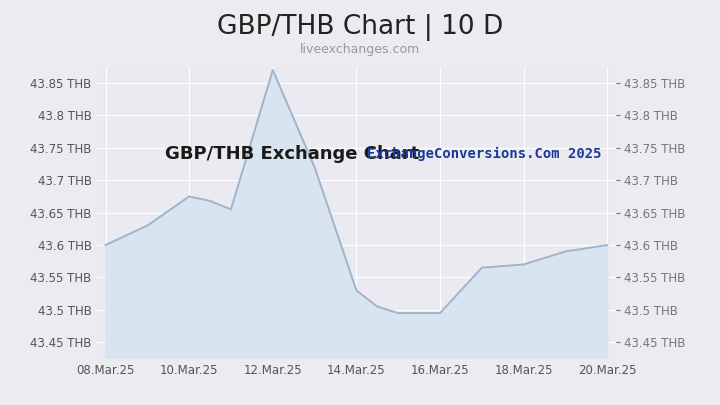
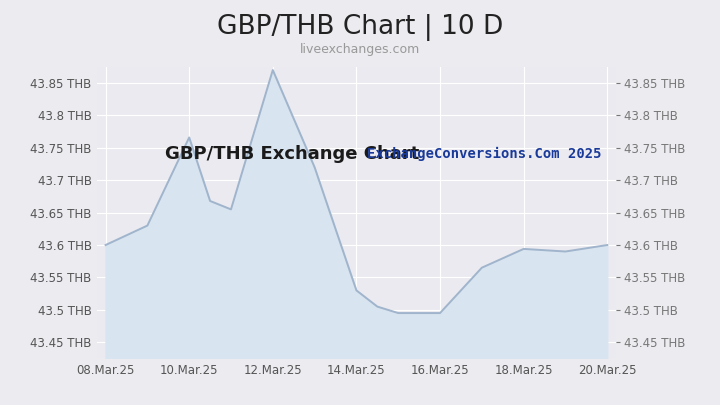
10.Mar.25: 43.675 THB -> 43.766 THB
18.Mar.25: 43.570 THB -> 43.594 THB
